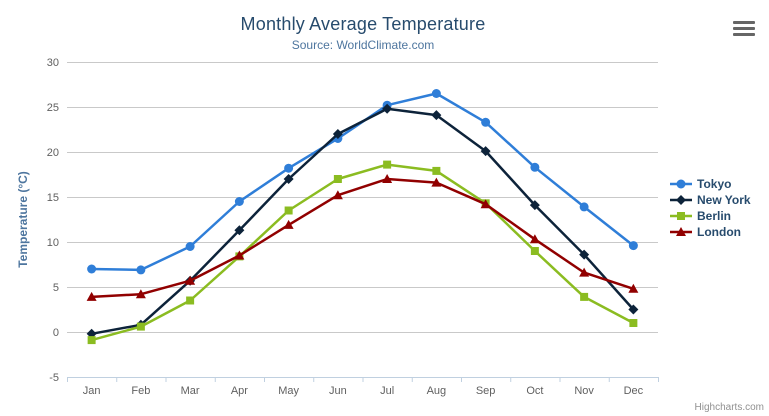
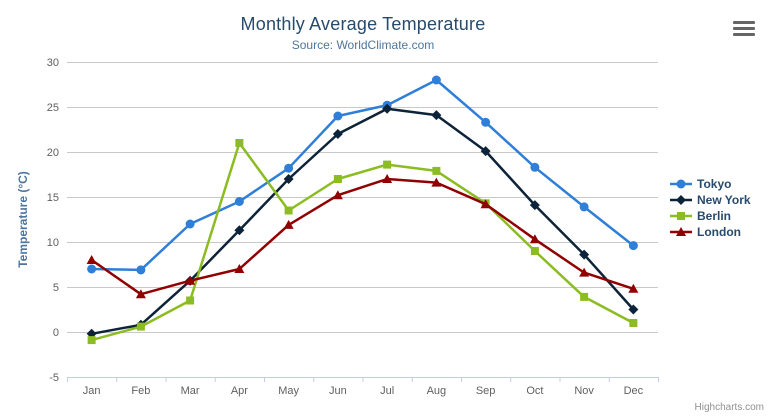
London/Jan: 4 -> 8
Tokyo/Mar: 10 -> 12
Berlin/Apr: 8 -> 21
London/Apr: 8 -> 7
Tokyo/Jun: 22 -> 24
Tokyo/Aug: 26 -> 28
